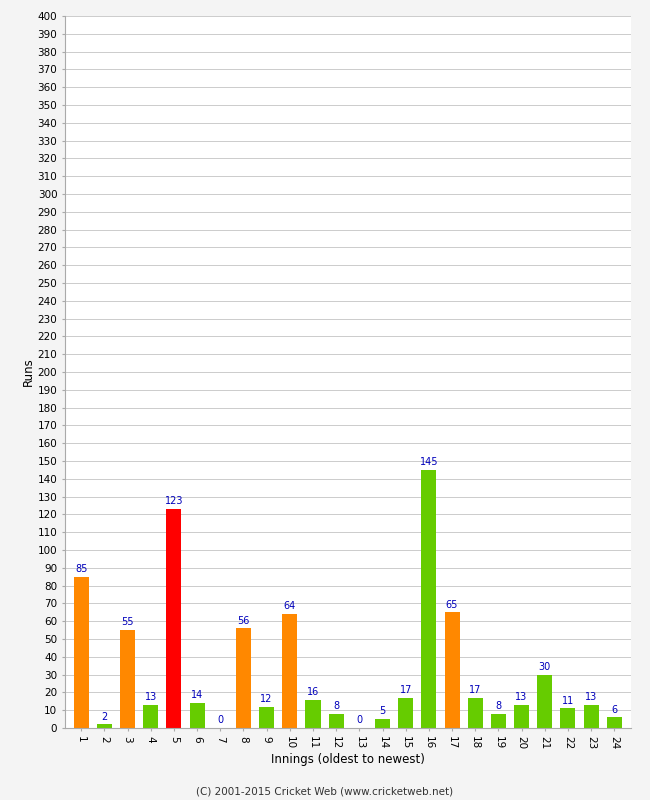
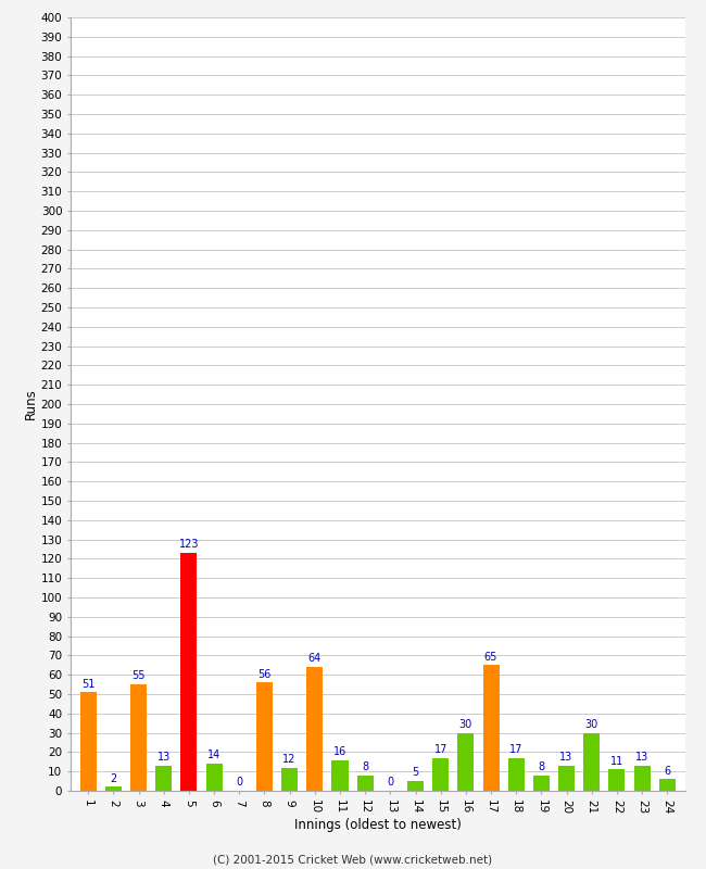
1: 85 -> 51
16: 145 -> 30
